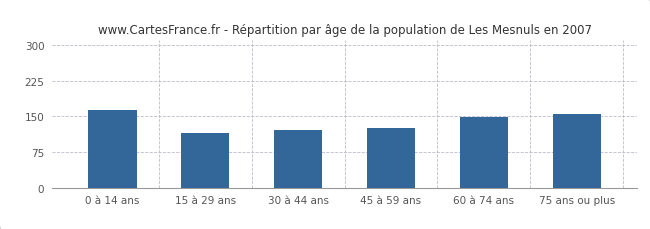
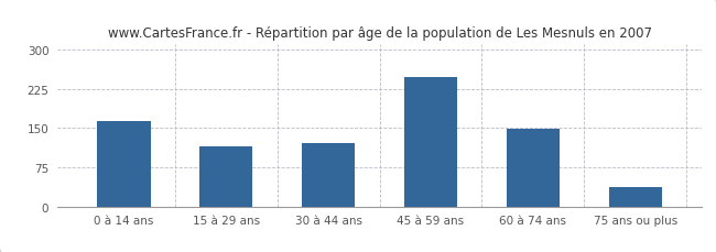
45 à 59 ans: 125 -> 248
75 ans ou plus: 155 -> 38
